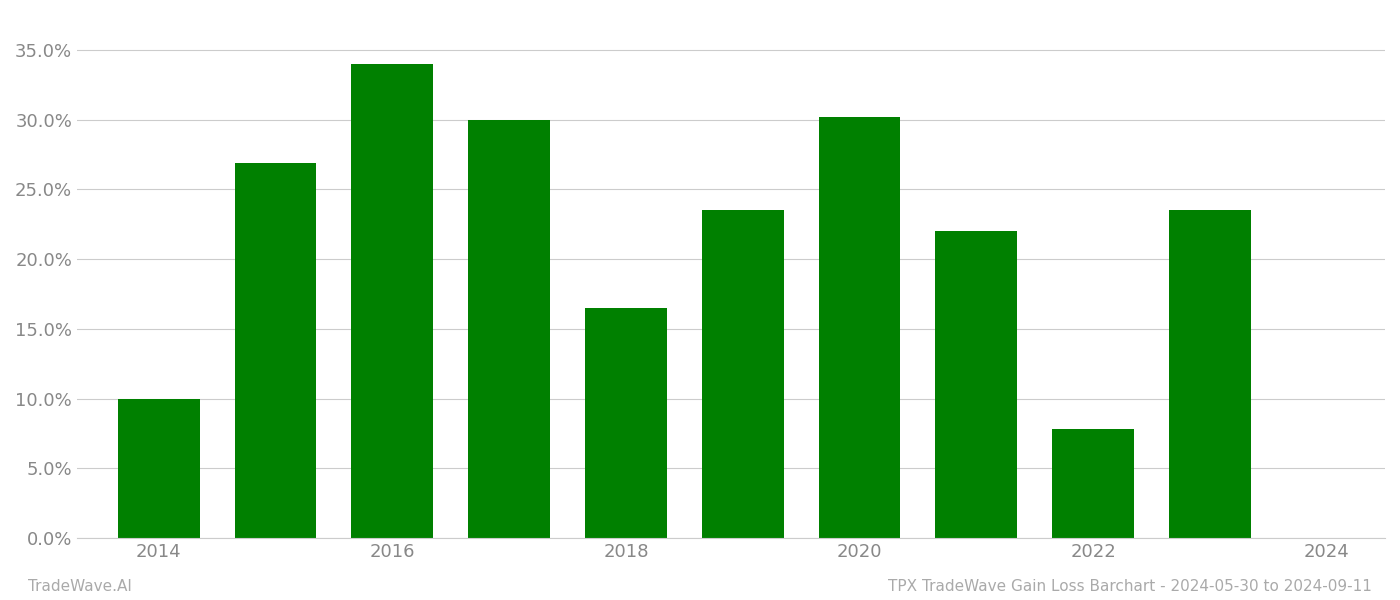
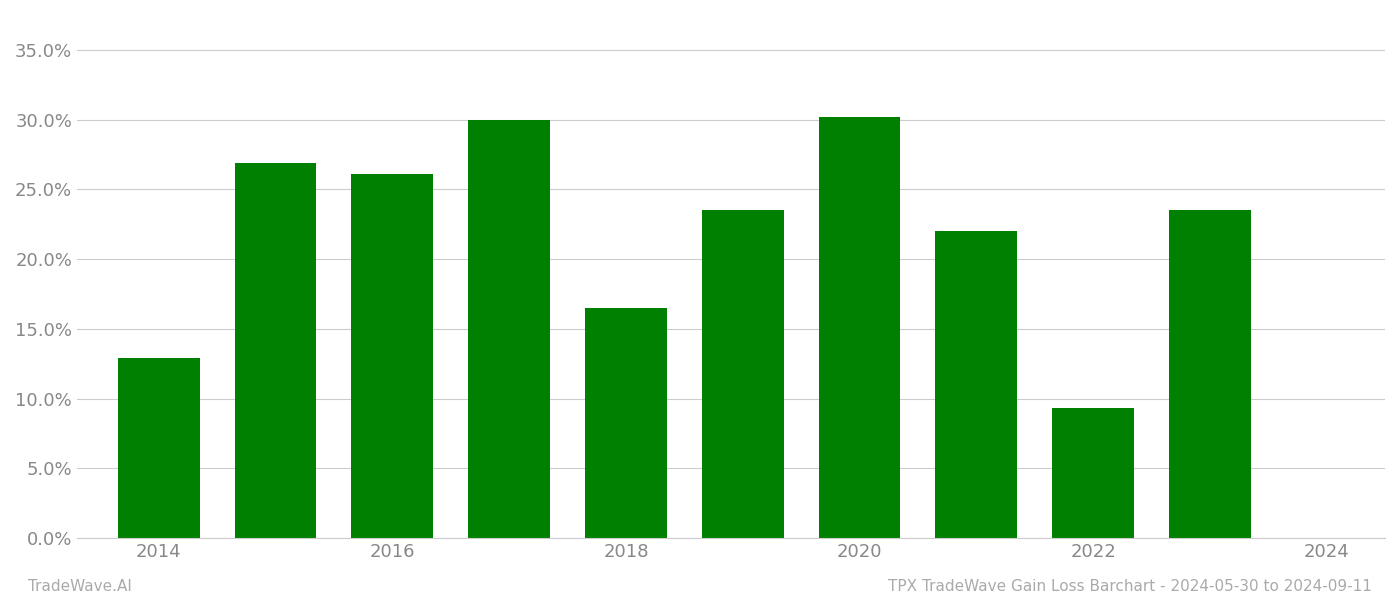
2014: 10.0% -> 12.9%
2016: 34.0% -> 26.1%
2022: 7.8% -> 9.3%
